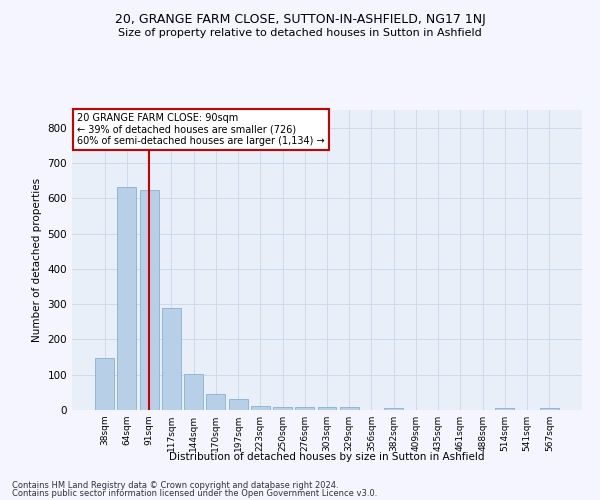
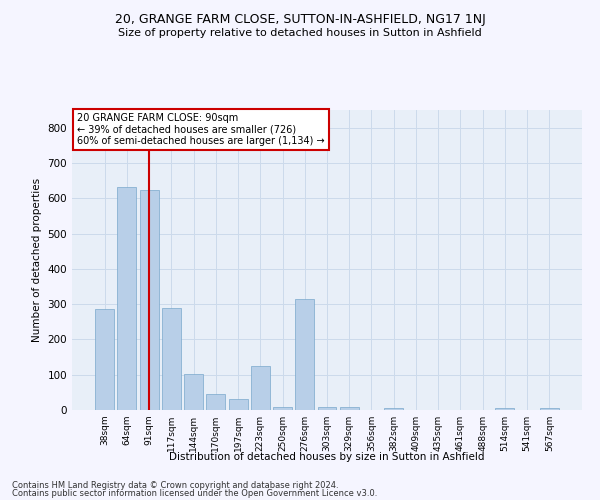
38sqm: 148 -> 285
223sqm: 12 -> 125
276sqm: 8 -> 315
